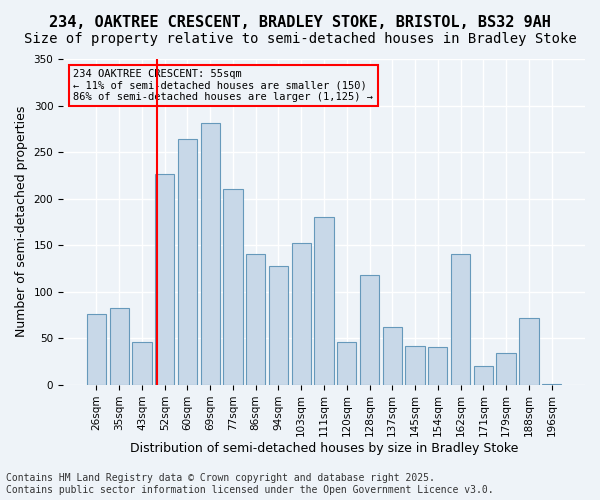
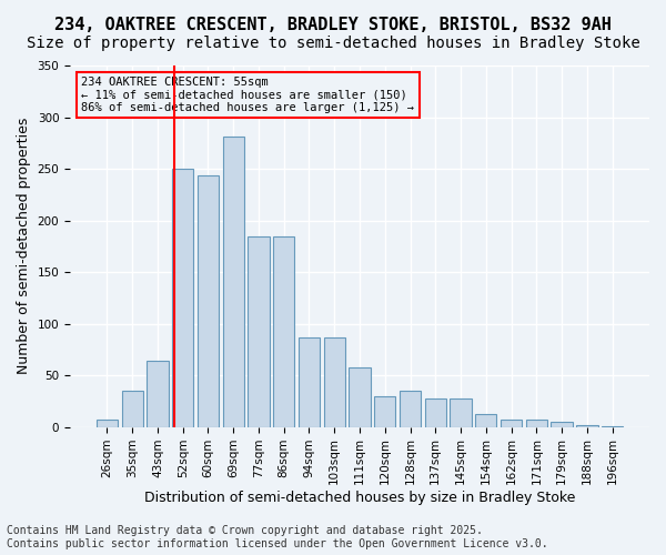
26sqm: 76 -> 7
35sqm: 82 -> 35
43sqm: 46 -> 64
52sqm: 226 -> 250
60sqm: 264 -> 244
77sqm: 210 -> 184
86sqm: 140 -> 184
94sqm: 128 -> 87
103sqm: 152 -> 87
111sqm: 180 -> 58
120sqm: 46 -> 30
128sqm: 118 -> 35
137sqm: 62 -> 27
145sqm: 42 -> 27
154sqm: 40 -> 13
162sqm: 140 -> 7
171sqm: 20 -> 7
179sqm: 34 -> 5
188sqm: 72 -> 2
